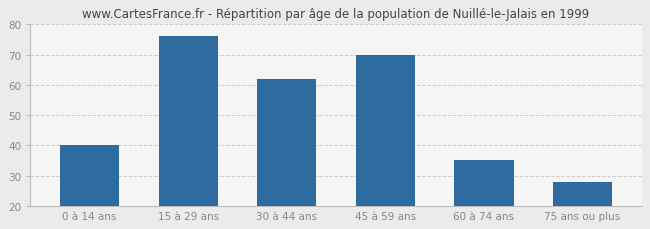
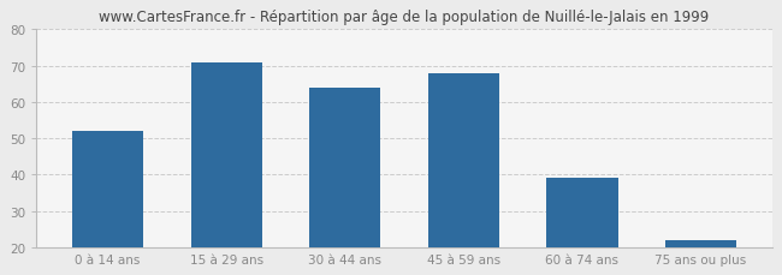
0 à 14 ans: 40 -> 52
15 à 29 ans: 76 -> 71
30 à 44 ans: 62 -> 64
45 à 59 ans: 70 -> 68
60 à 74 ans: 35 -> 39
75 ans ou plus: 28 -> 22
